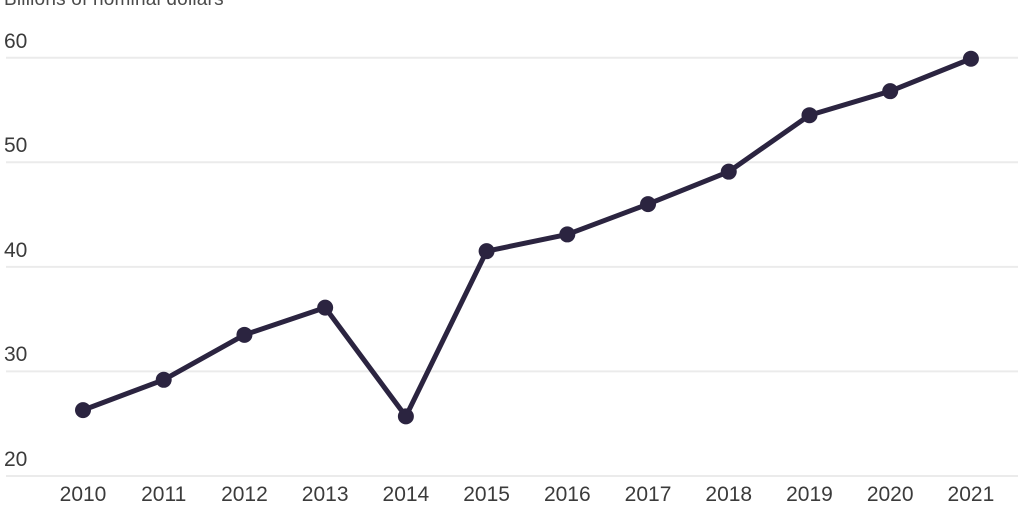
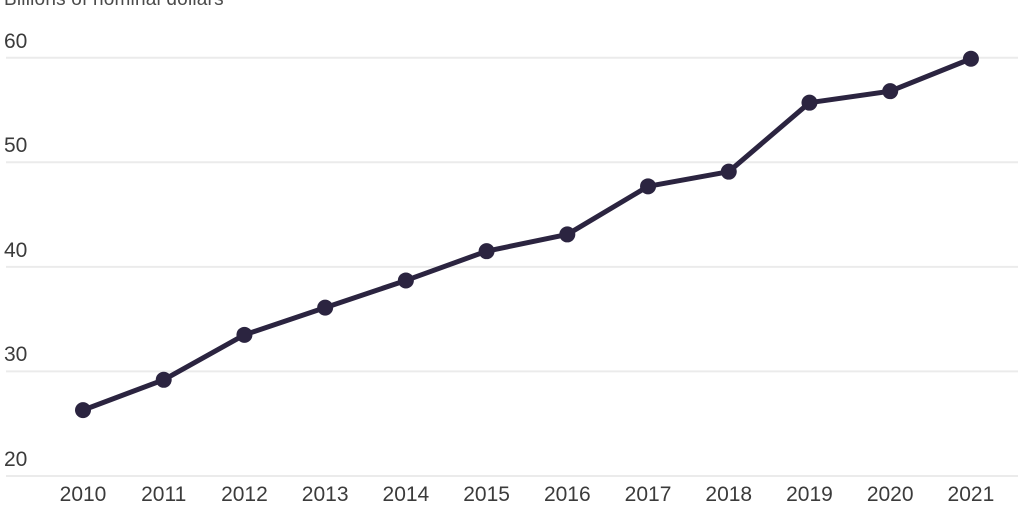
2014: 25.7 -> 38.7
2017: 46.0 -> 47.7
2019: 54.5 -> 55.7
